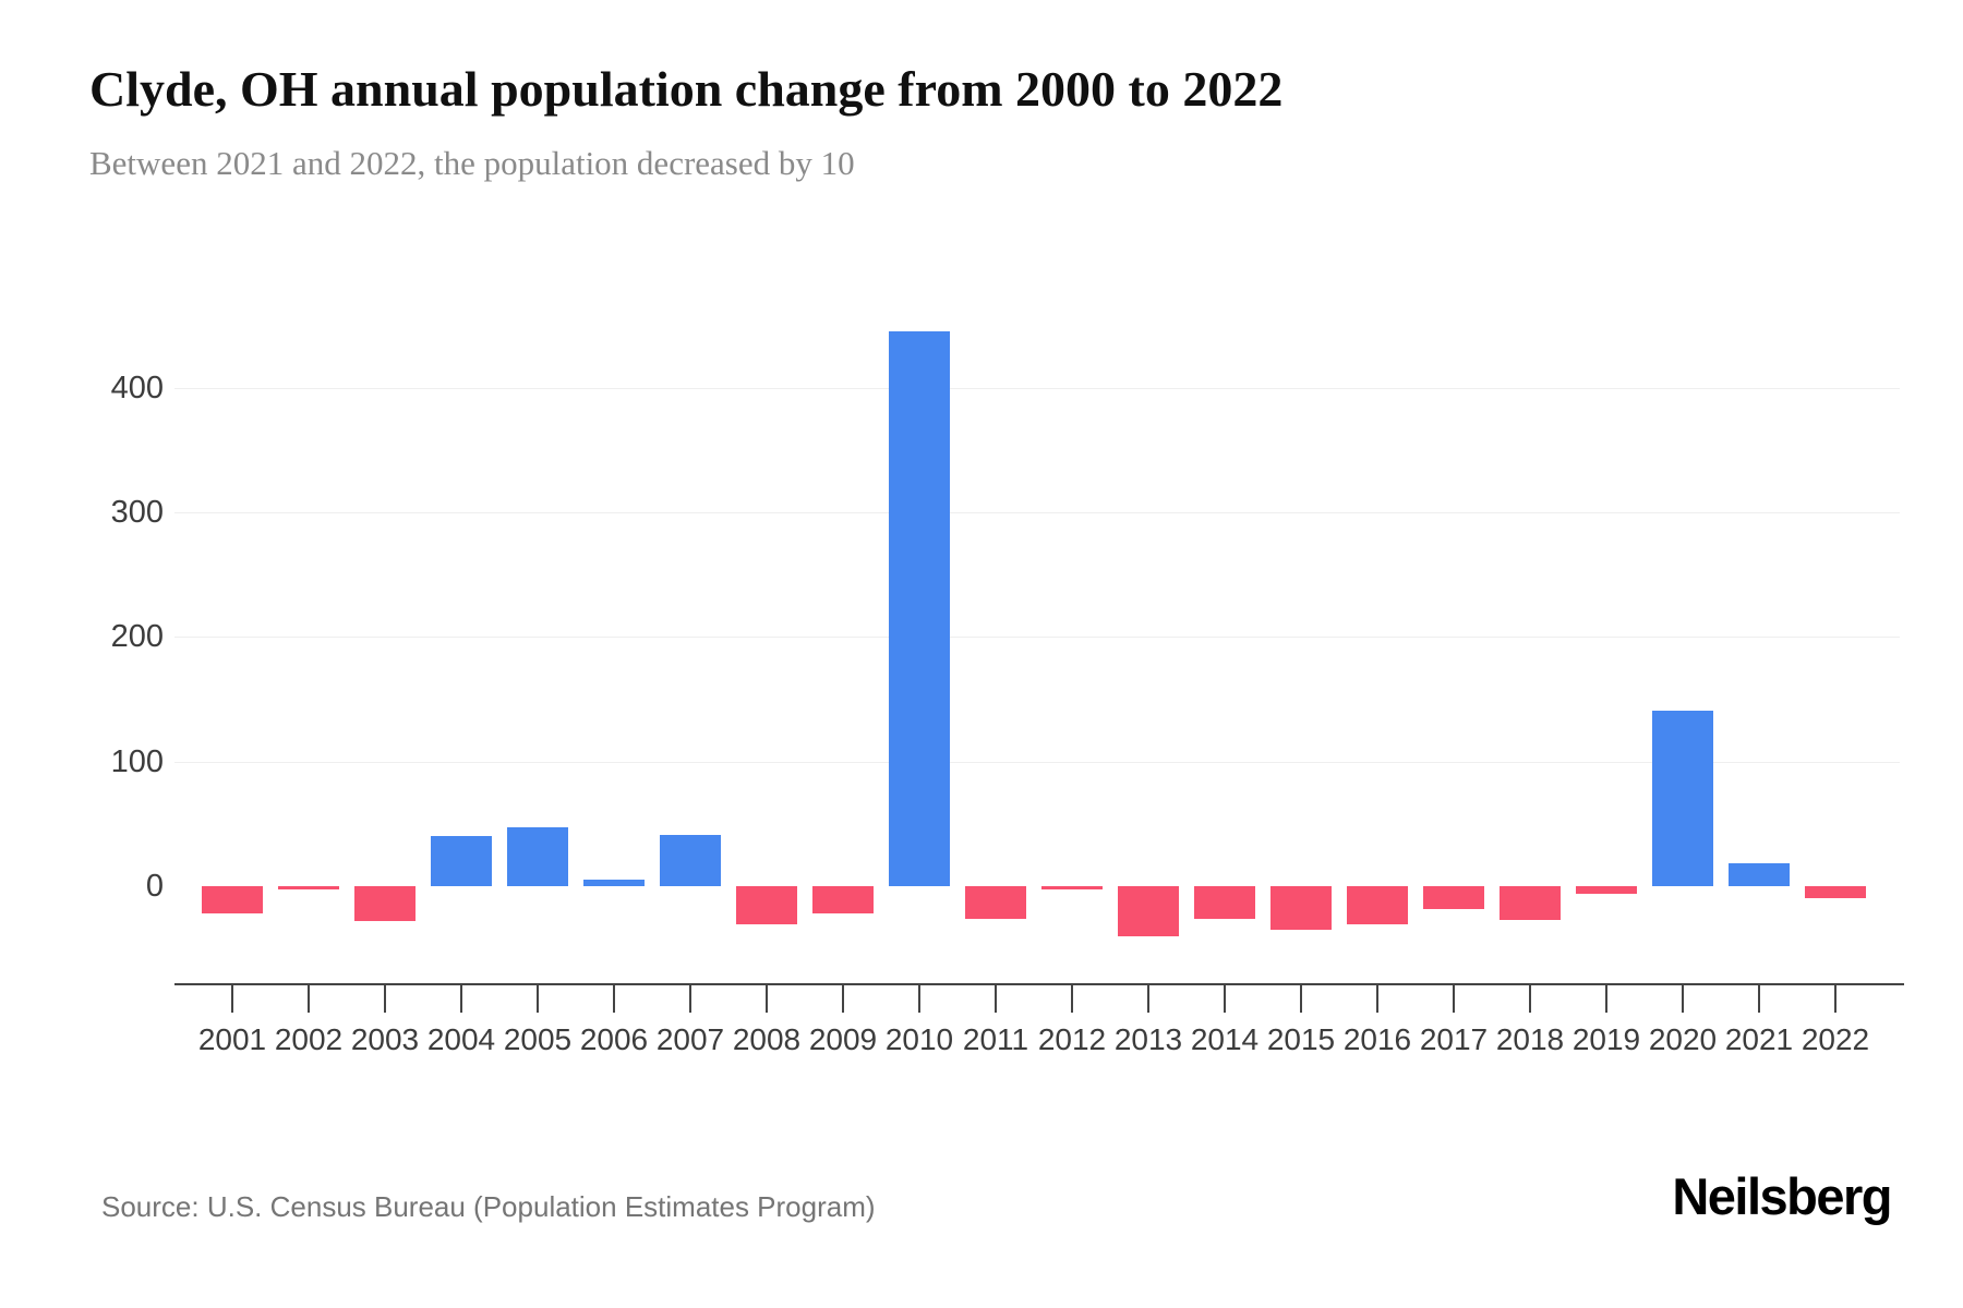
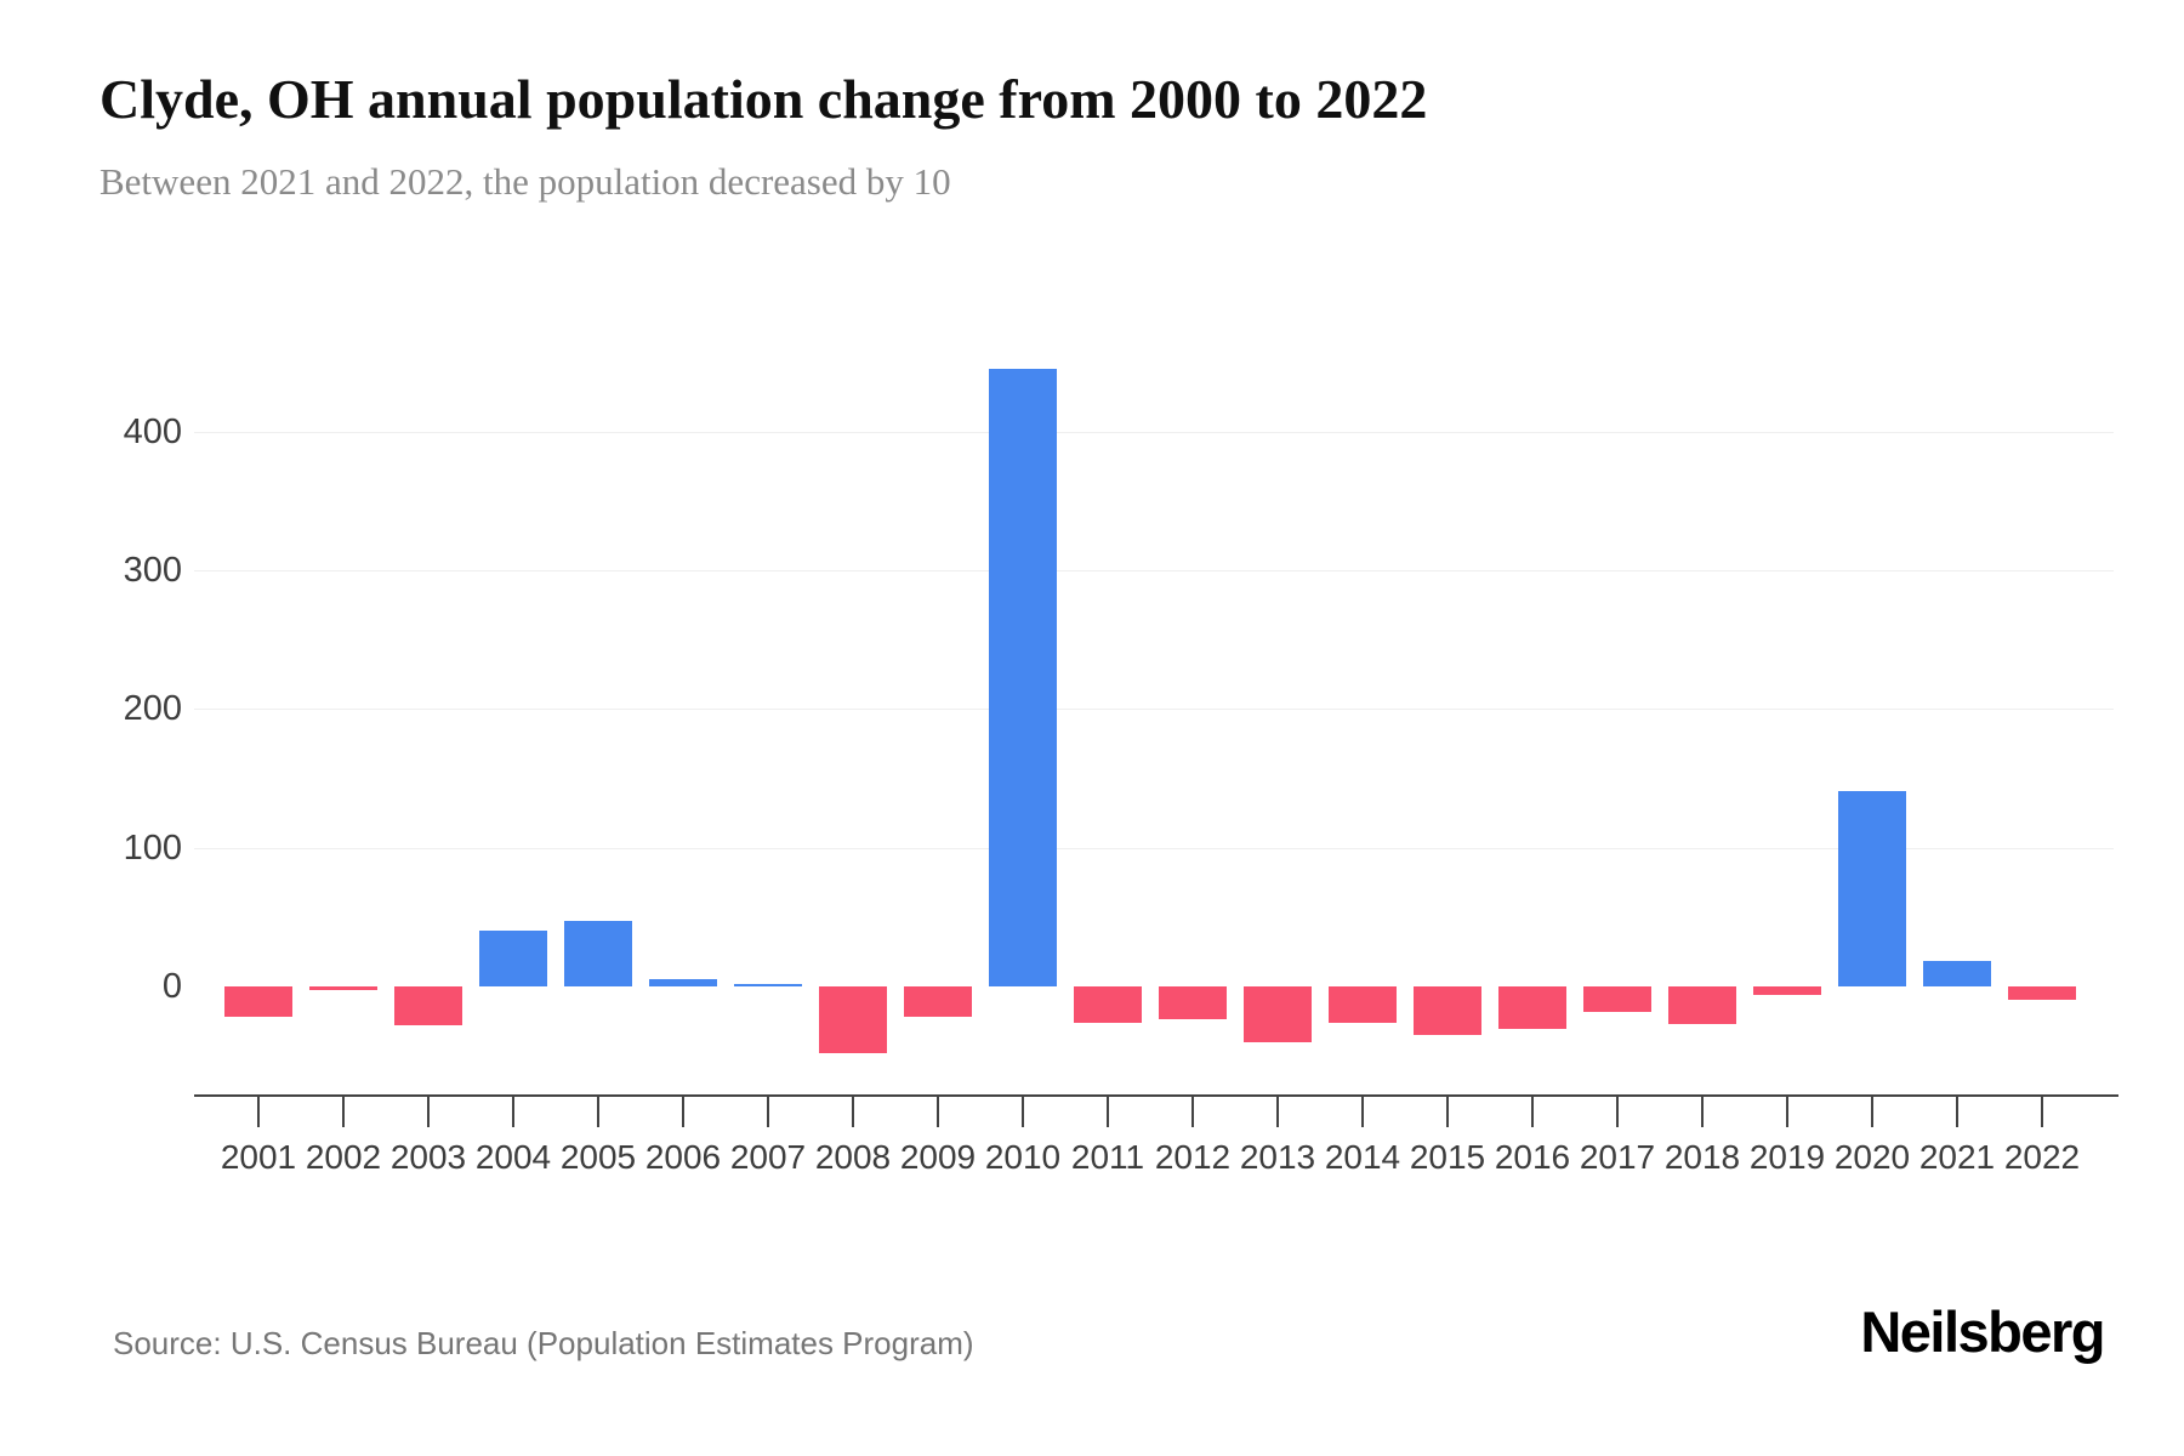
2007: 41 -> 2
2008: -31 -> -48
2012: -2 -> -24
